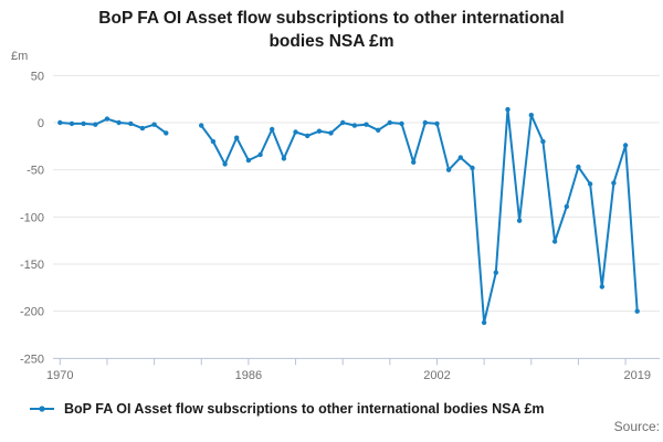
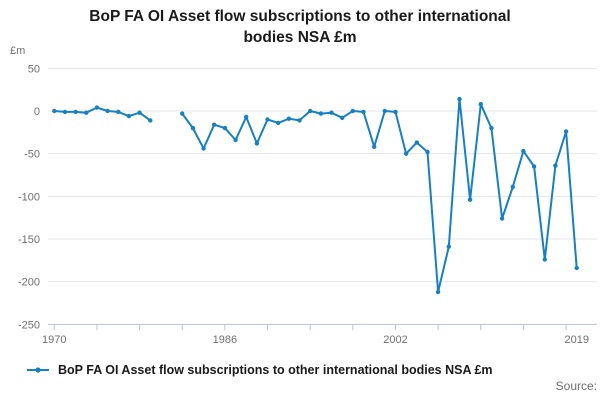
1986: -40 -> -20
2019: -200 -> -180
